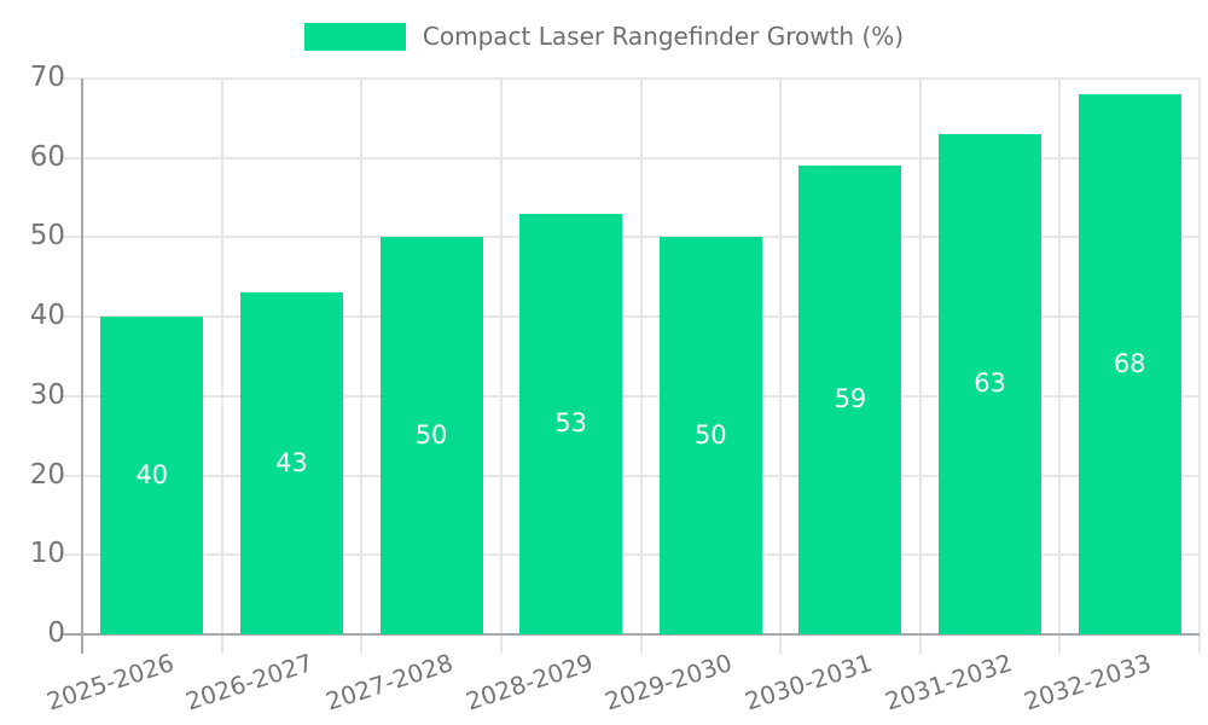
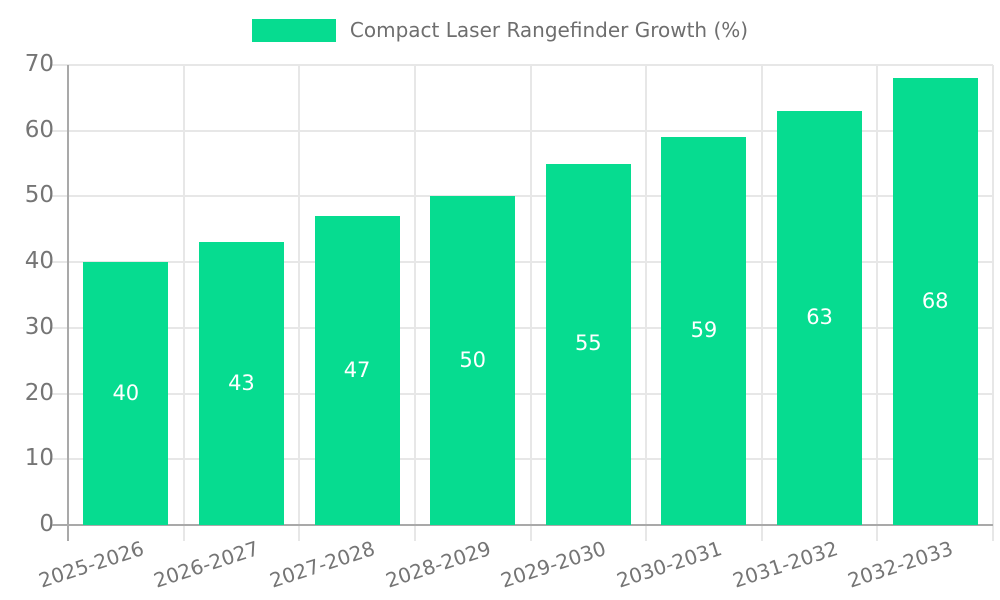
2027-2028: 50 -> 47
2028-2029: 53 -> 50
2029-2030: 50 -> 55
